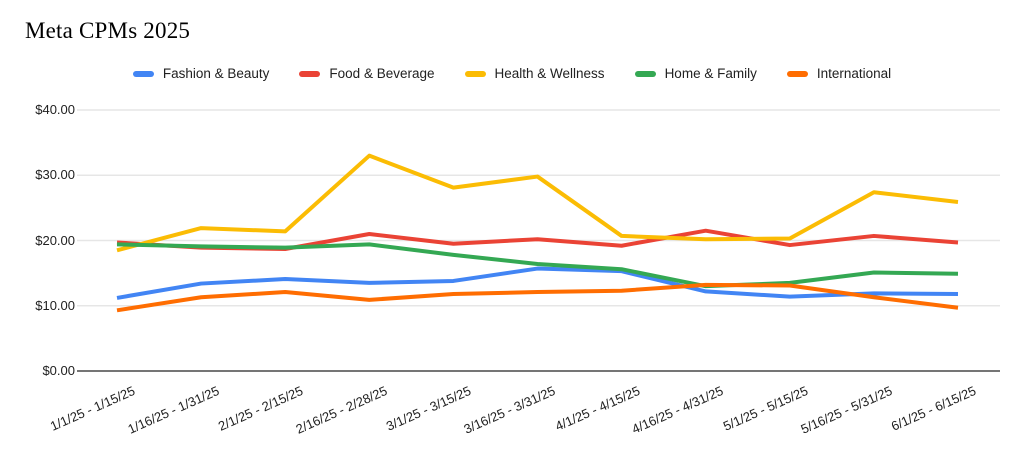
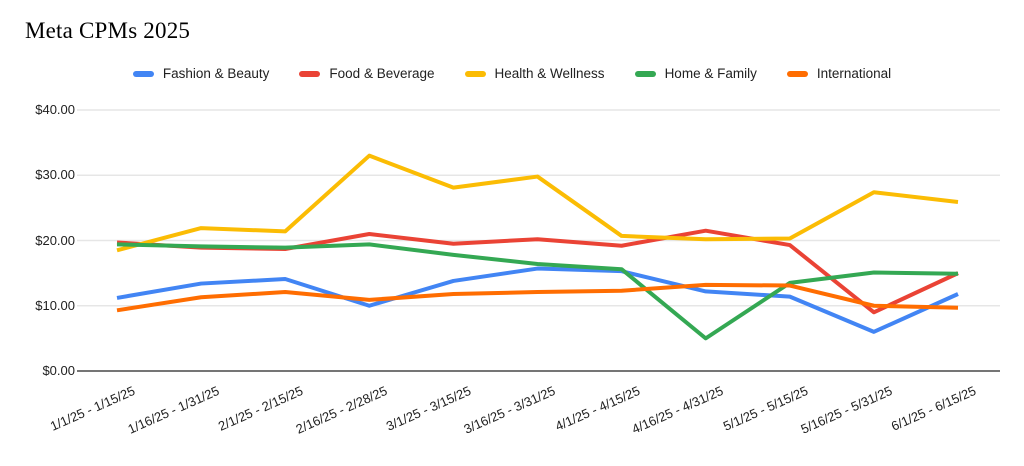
Fashion & Beauty/2/16/25 - 2/28/25: $14 -> $10
Home & Family/4/16/25 - 4/31/25: $13 -> $5
Fashion & Beauty/5/16/25 - 5/31/25: $12 -> $6
Food & Beverage/5/16/25 - 5/31/25: $21 -> $9
International/5/16/25 - 5/31/25: $11 -> $10
Food & Beverage/6/1/25 - 6/15/25: $20 -> $15
